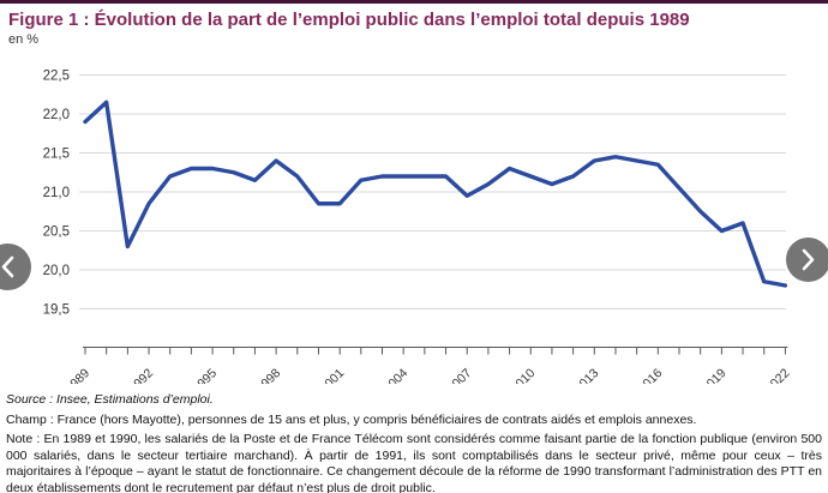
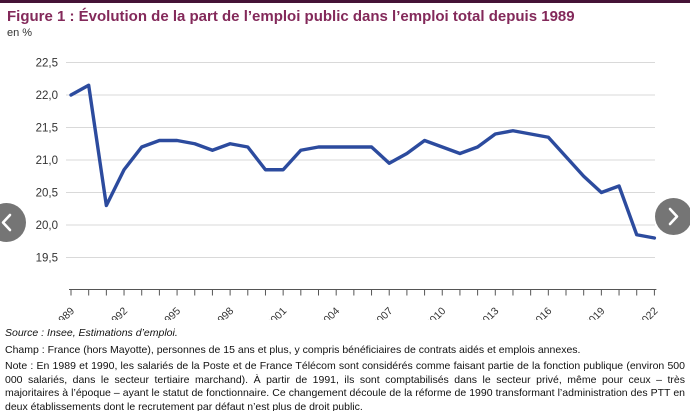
1989: 21,9 -> 22,0
1998: 21,4 -> 21,2
